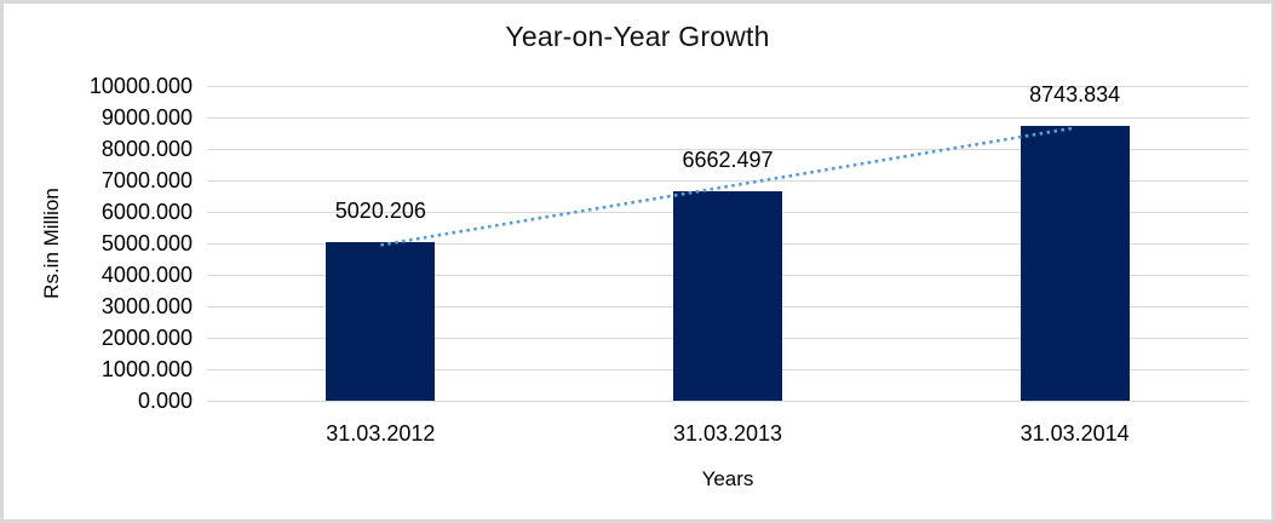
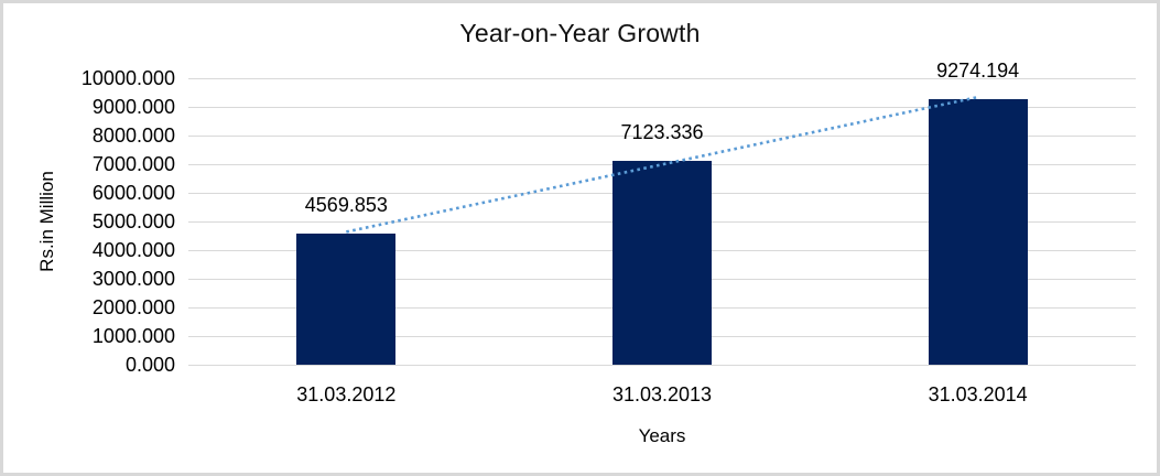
31.03.2012: 5020.206 -> 4569.853
31.03.2013: 6662.497 -> 7123.336
31.03.2014: 8743.834 -> 9274.194
